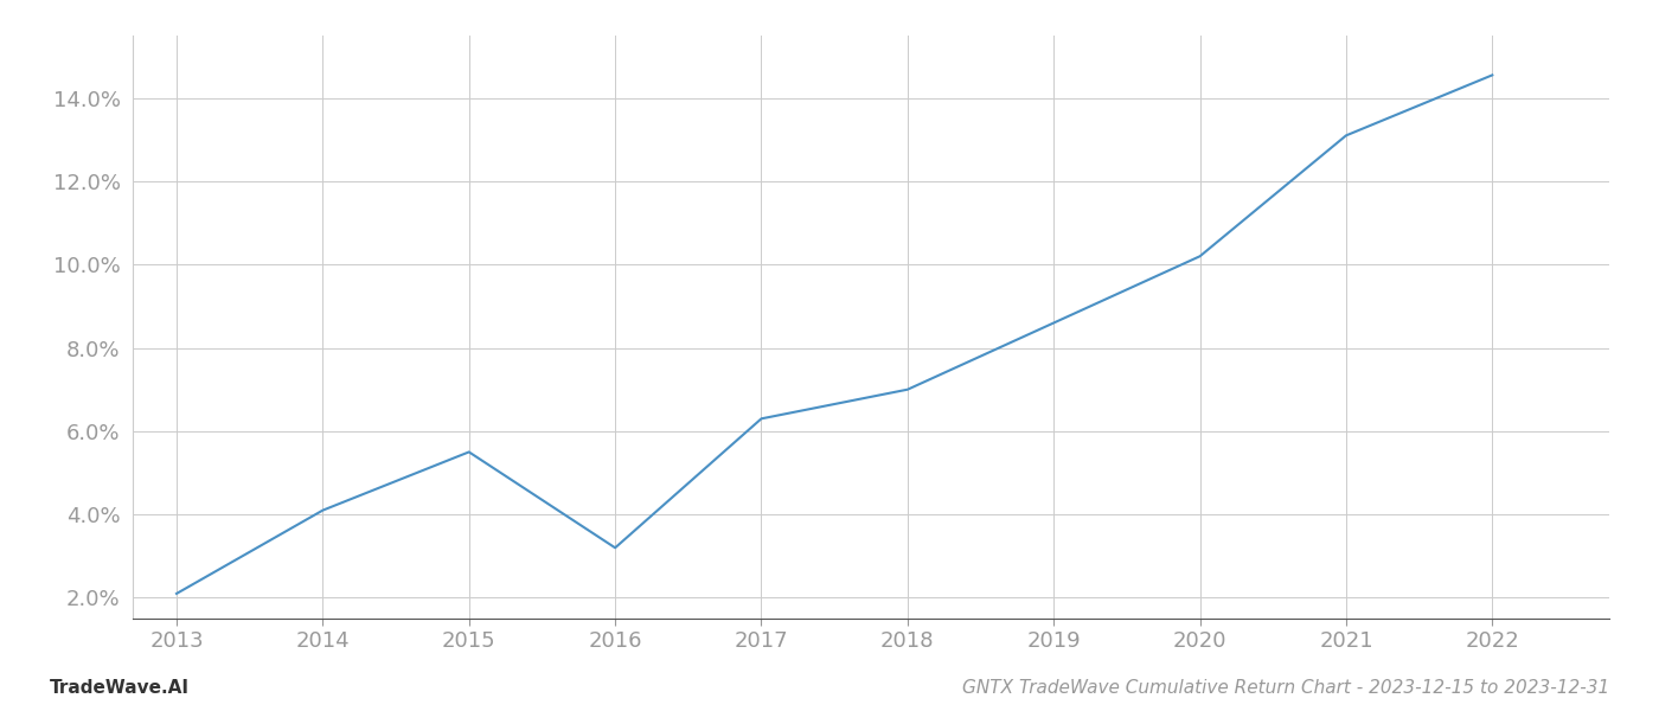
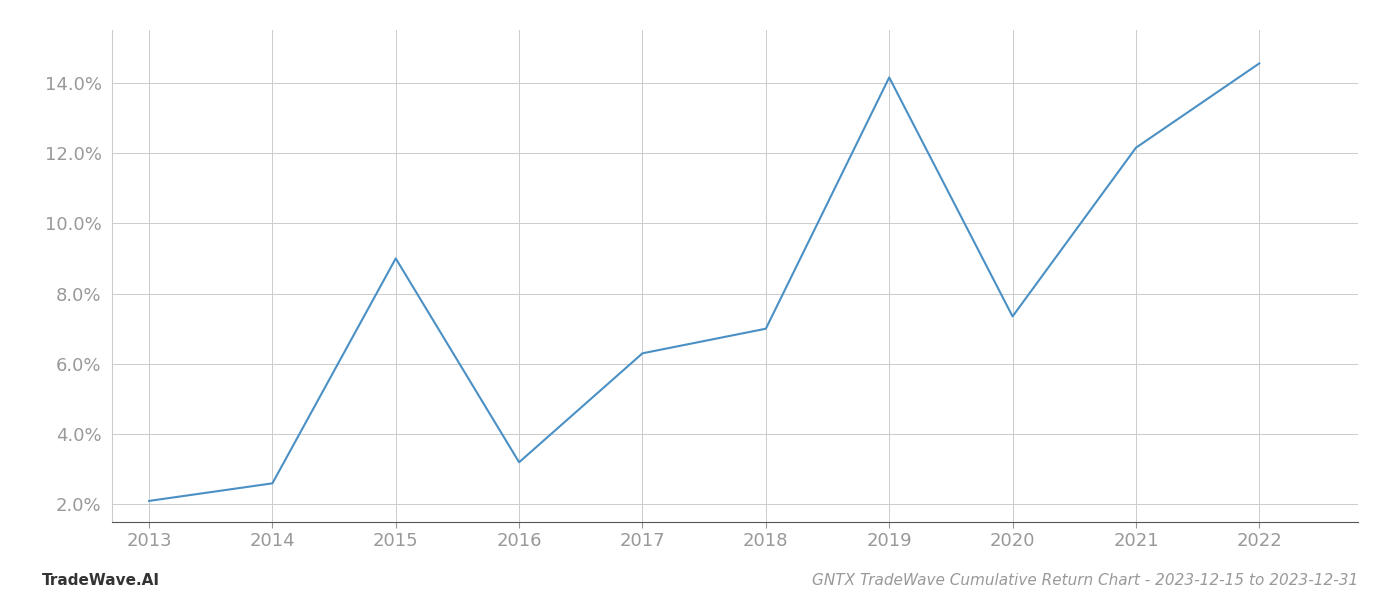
2014: 4.10% -> 2.60%
2015: 5.50% -> 9.00%
2019: 8.60% -> 14.15%
2020: 10.20% -> 7.35%
2021: 13.10% -> 12.15%
